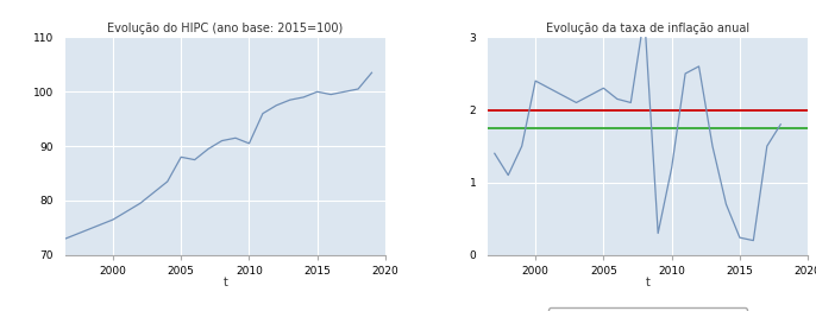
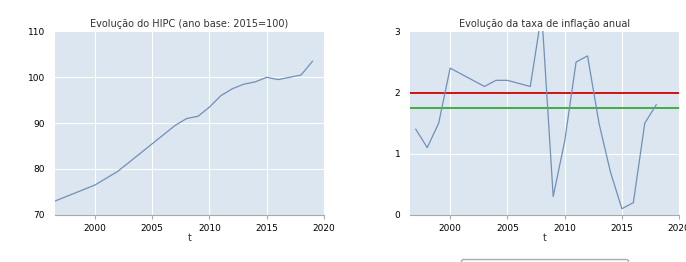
Evolução do HIPC (ano base: 2015=100)/2005: 88.0 -> 85.5
Evolução do HIPC (ano base: 2015=100)/2010: 90.5 -> 93.5
Evolução da taxa de inflação anual/2005: 2.30 -> 2.20
Evolução da taxa de inflação anual/2015: 0.24 -> 0.10
